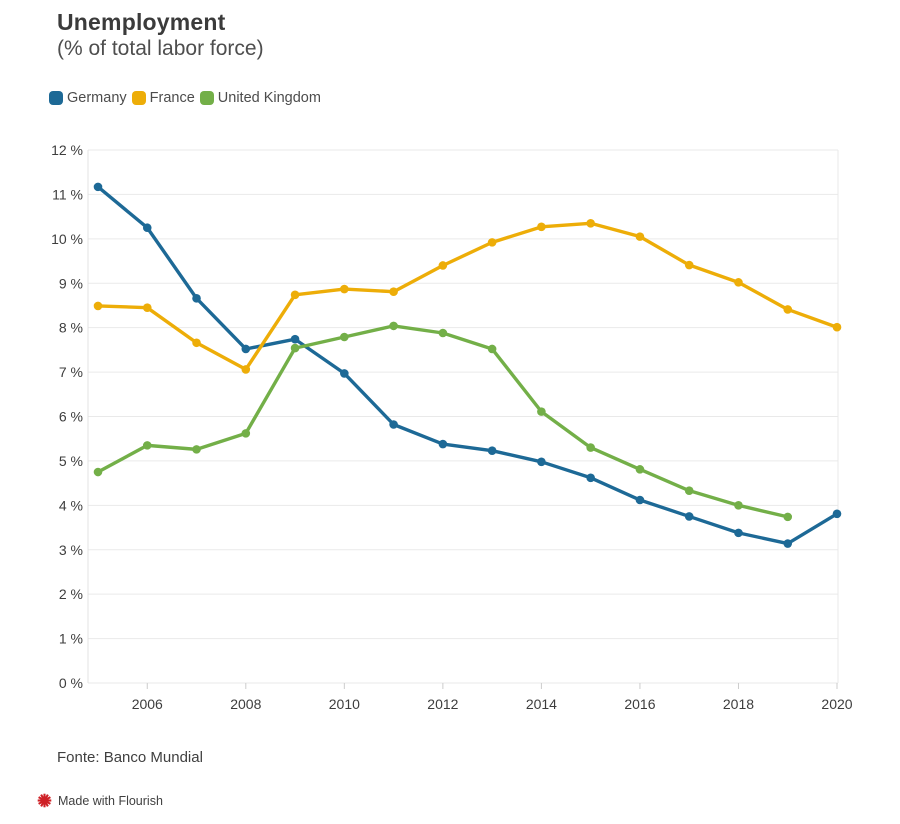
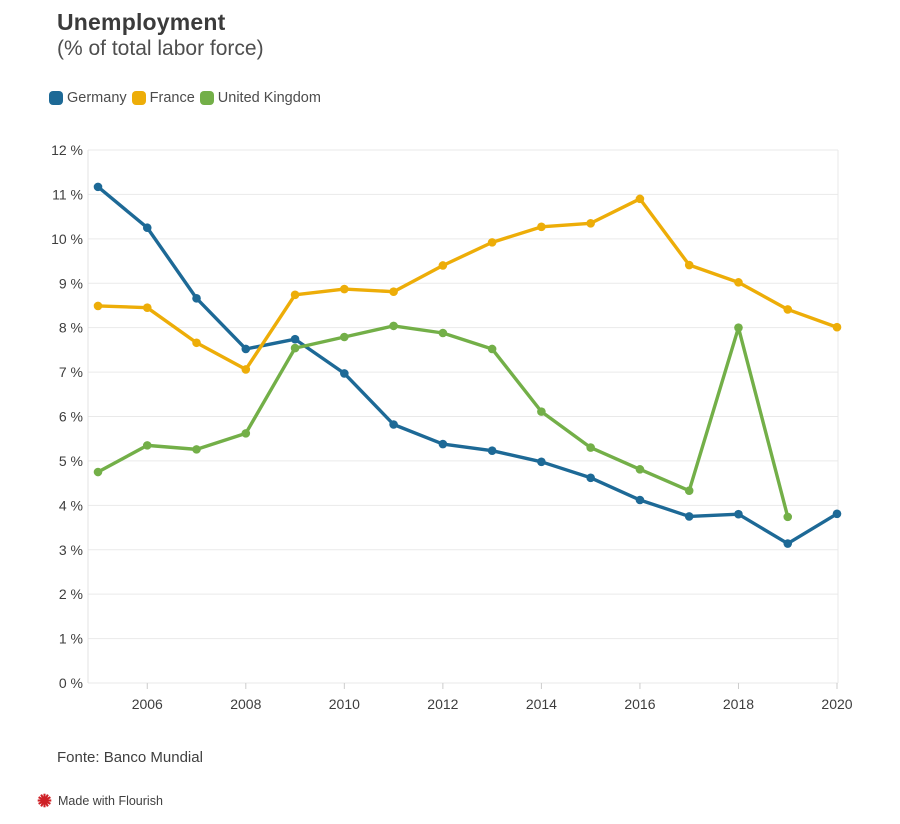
France/2016: 10.1% -> 10.9%
Germany/2018: 3.4% -> 3.8%
United Kingdom/2018: 4.0% -> 8.0%
